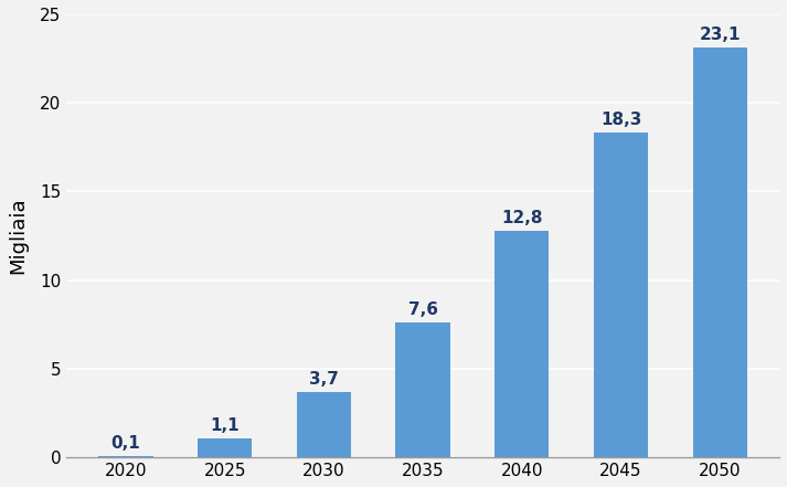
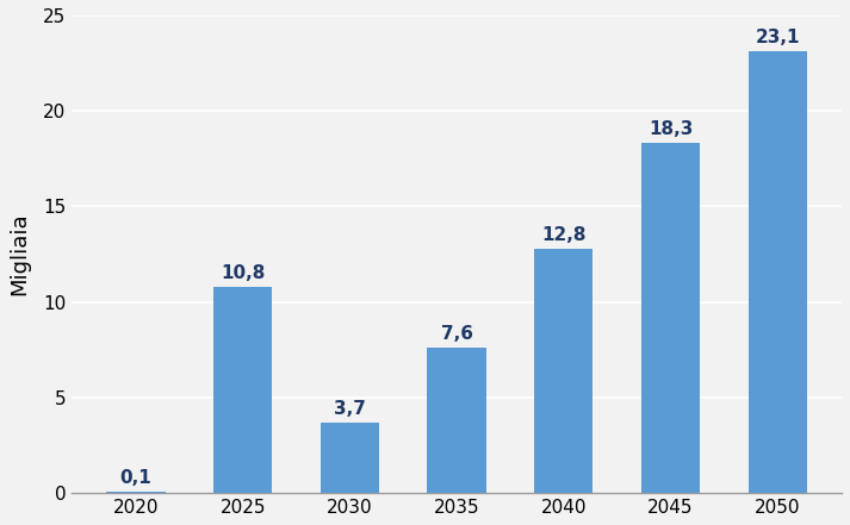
2025: 1,1 -> 10,8
